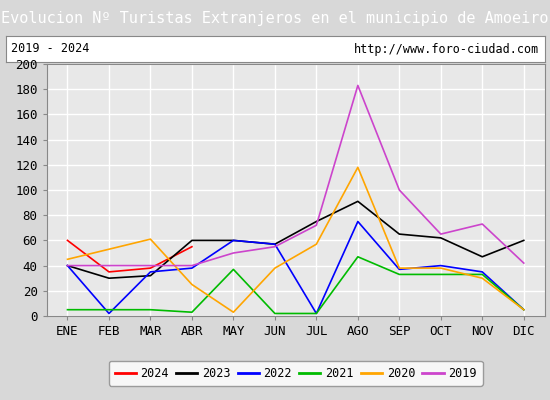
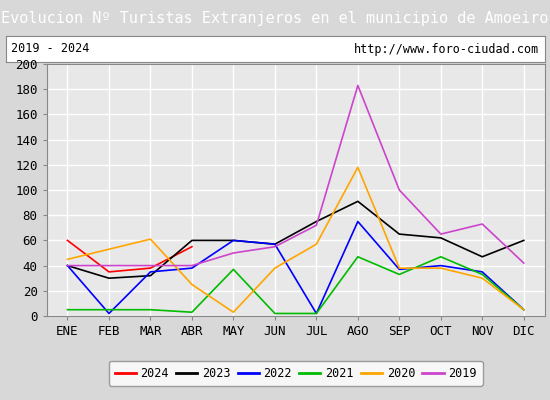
2021/OCT: 33 -> 47
